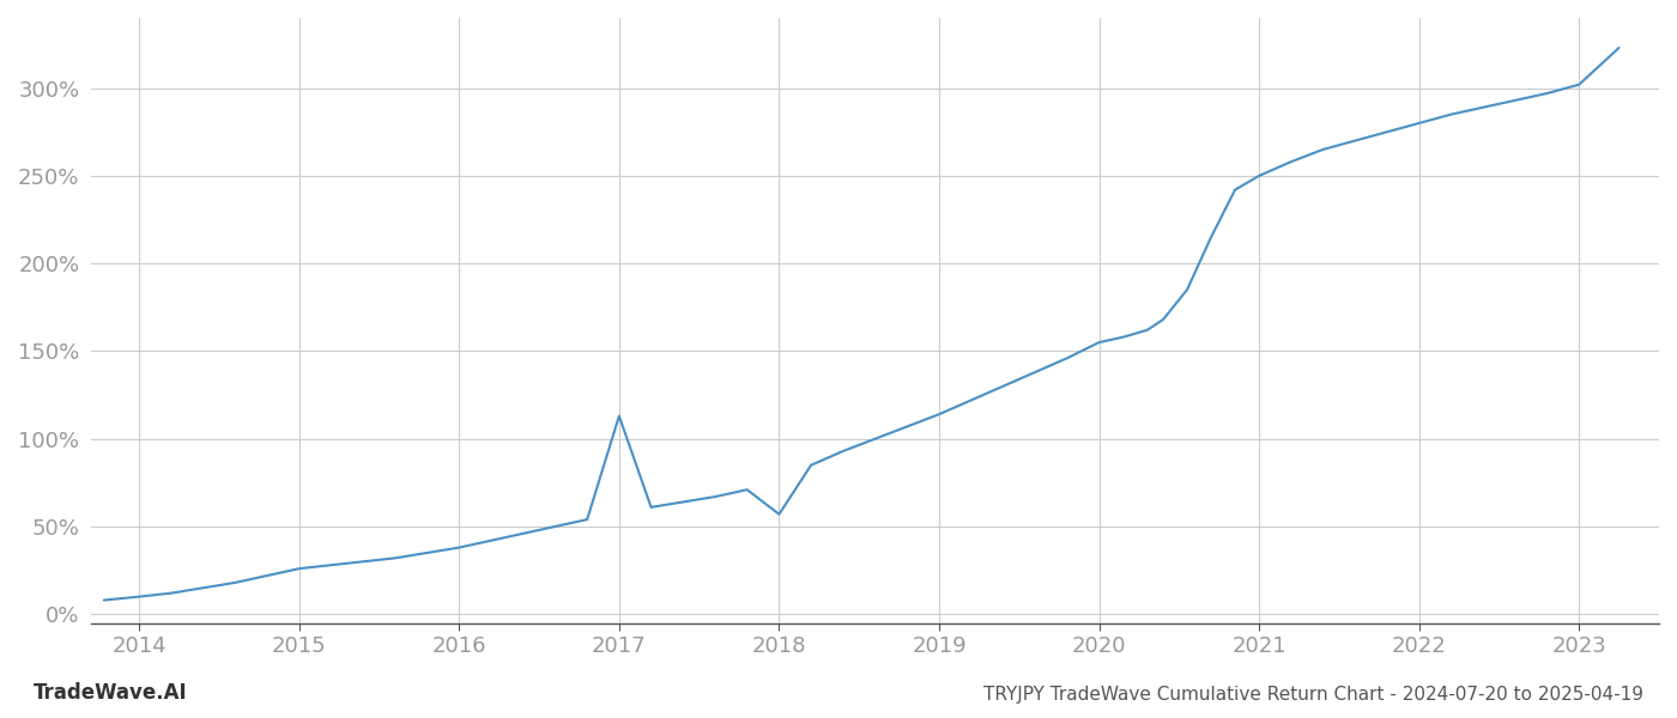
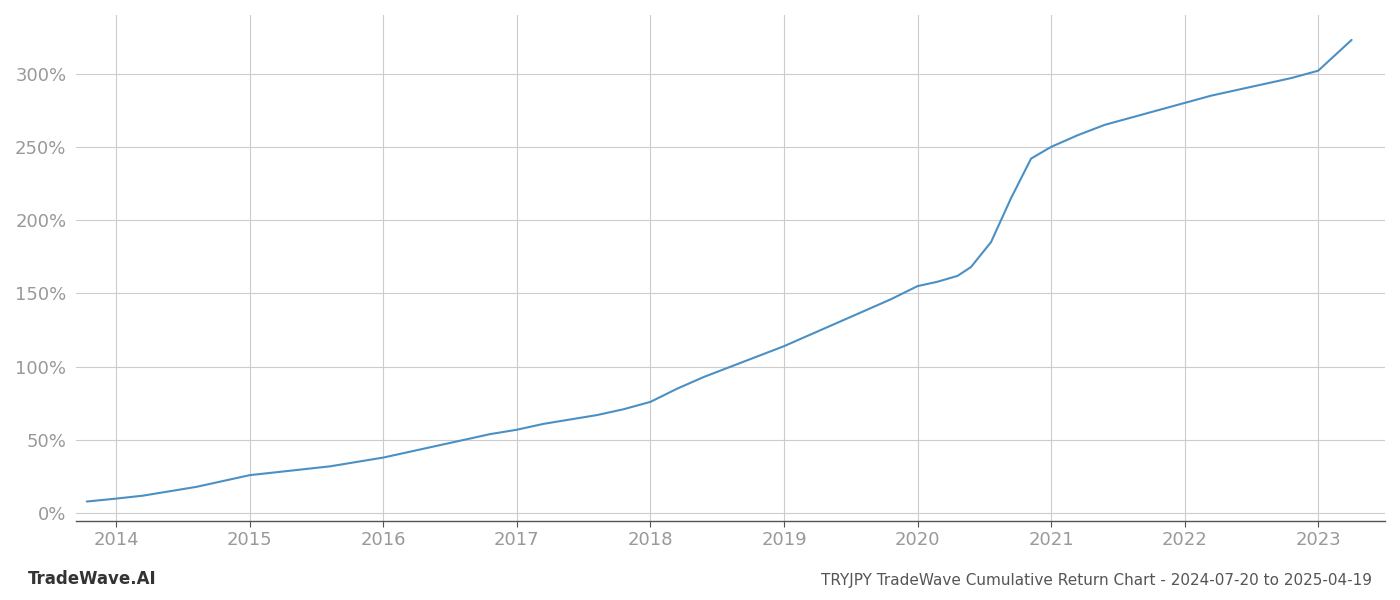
2017: 113% -> 57%
2018: 57% -> 76%
